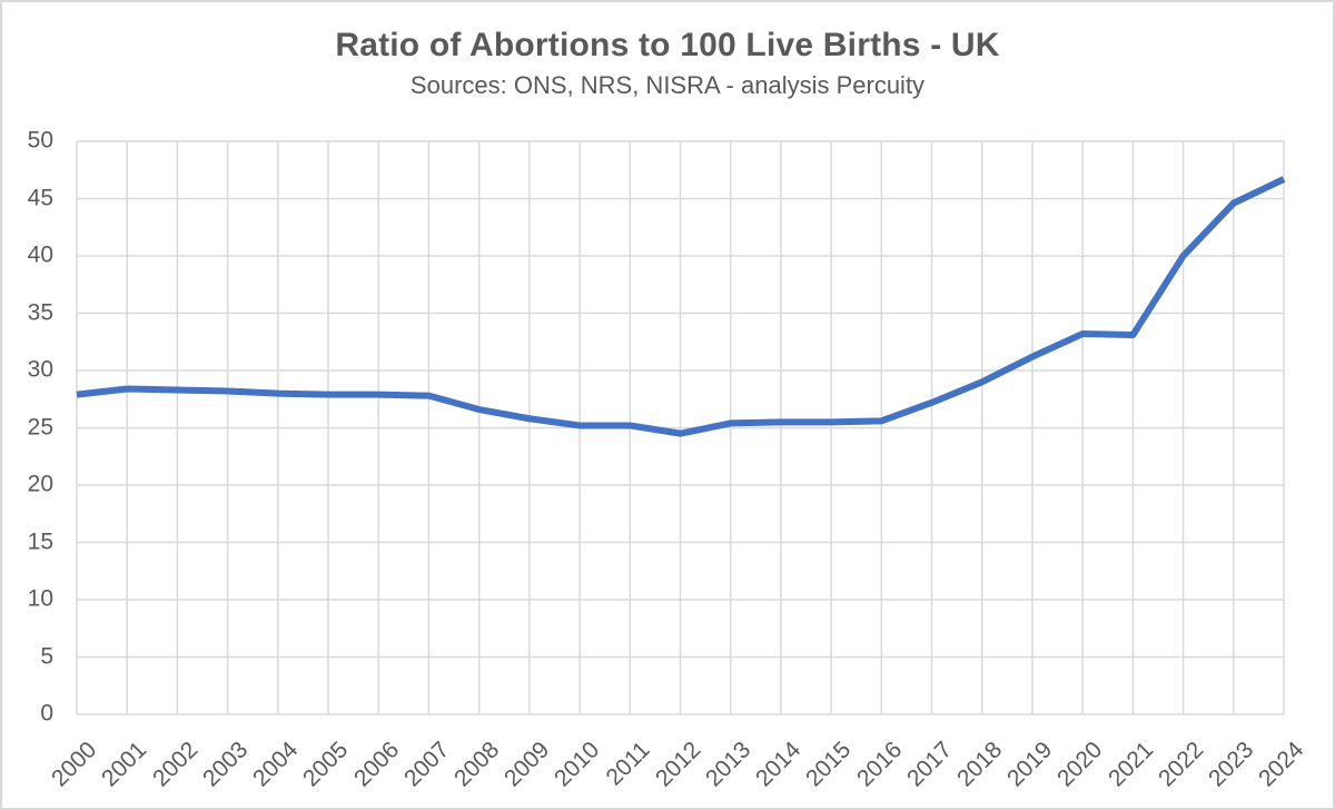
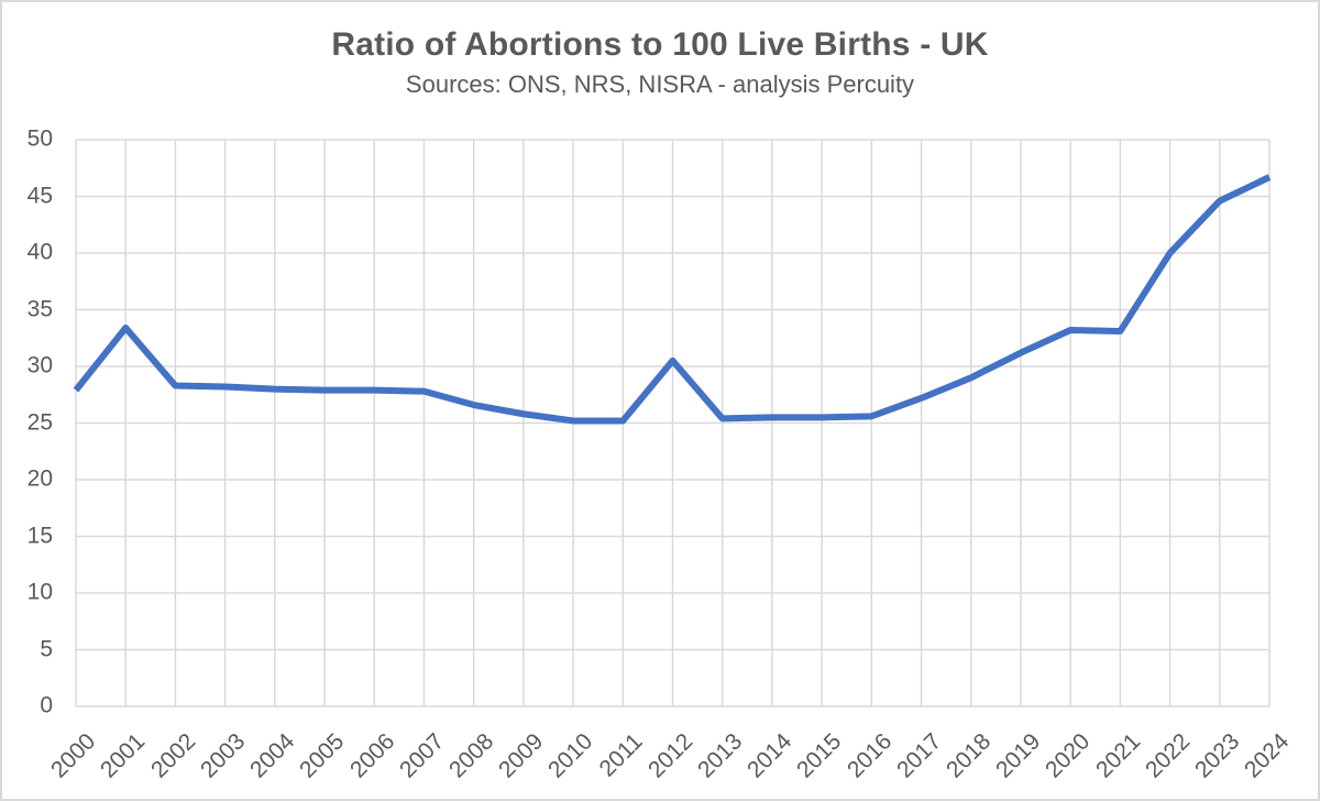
2001: 28.4 -> 33.4
2012: 24.5 -> 30.5
